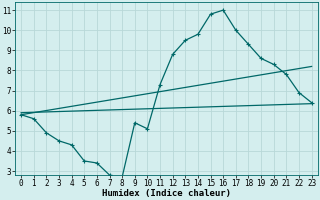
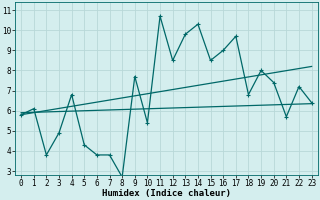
1: 5.6 -> 6.1
2: 4.9 -> 3.8
3: 4.5 -> 4.9
4: 4.3 -> 6.8
5: 3.5 -> 4.3
6: 3.4 -> 3.8
7: 2.8 -> 3.8
9: 5.4 -> 7.7
10: 5.1 -> 5.4
11: 7.3 -> 10.7
12: 8.8 -> 8.5
13: 9.5 -> 9.8
14: 9.8 -> 10.3
15: 10.8 -> 8.5
16: 11.0 -> 9.0
17: 10.0 -> 9.7
18: 9.3 -> 6.8
19: 8.6 -> 8.0
20: 8.3 -> 7.4
21: 7.8 -> 5.7
22: 6.9 -> 7.2
